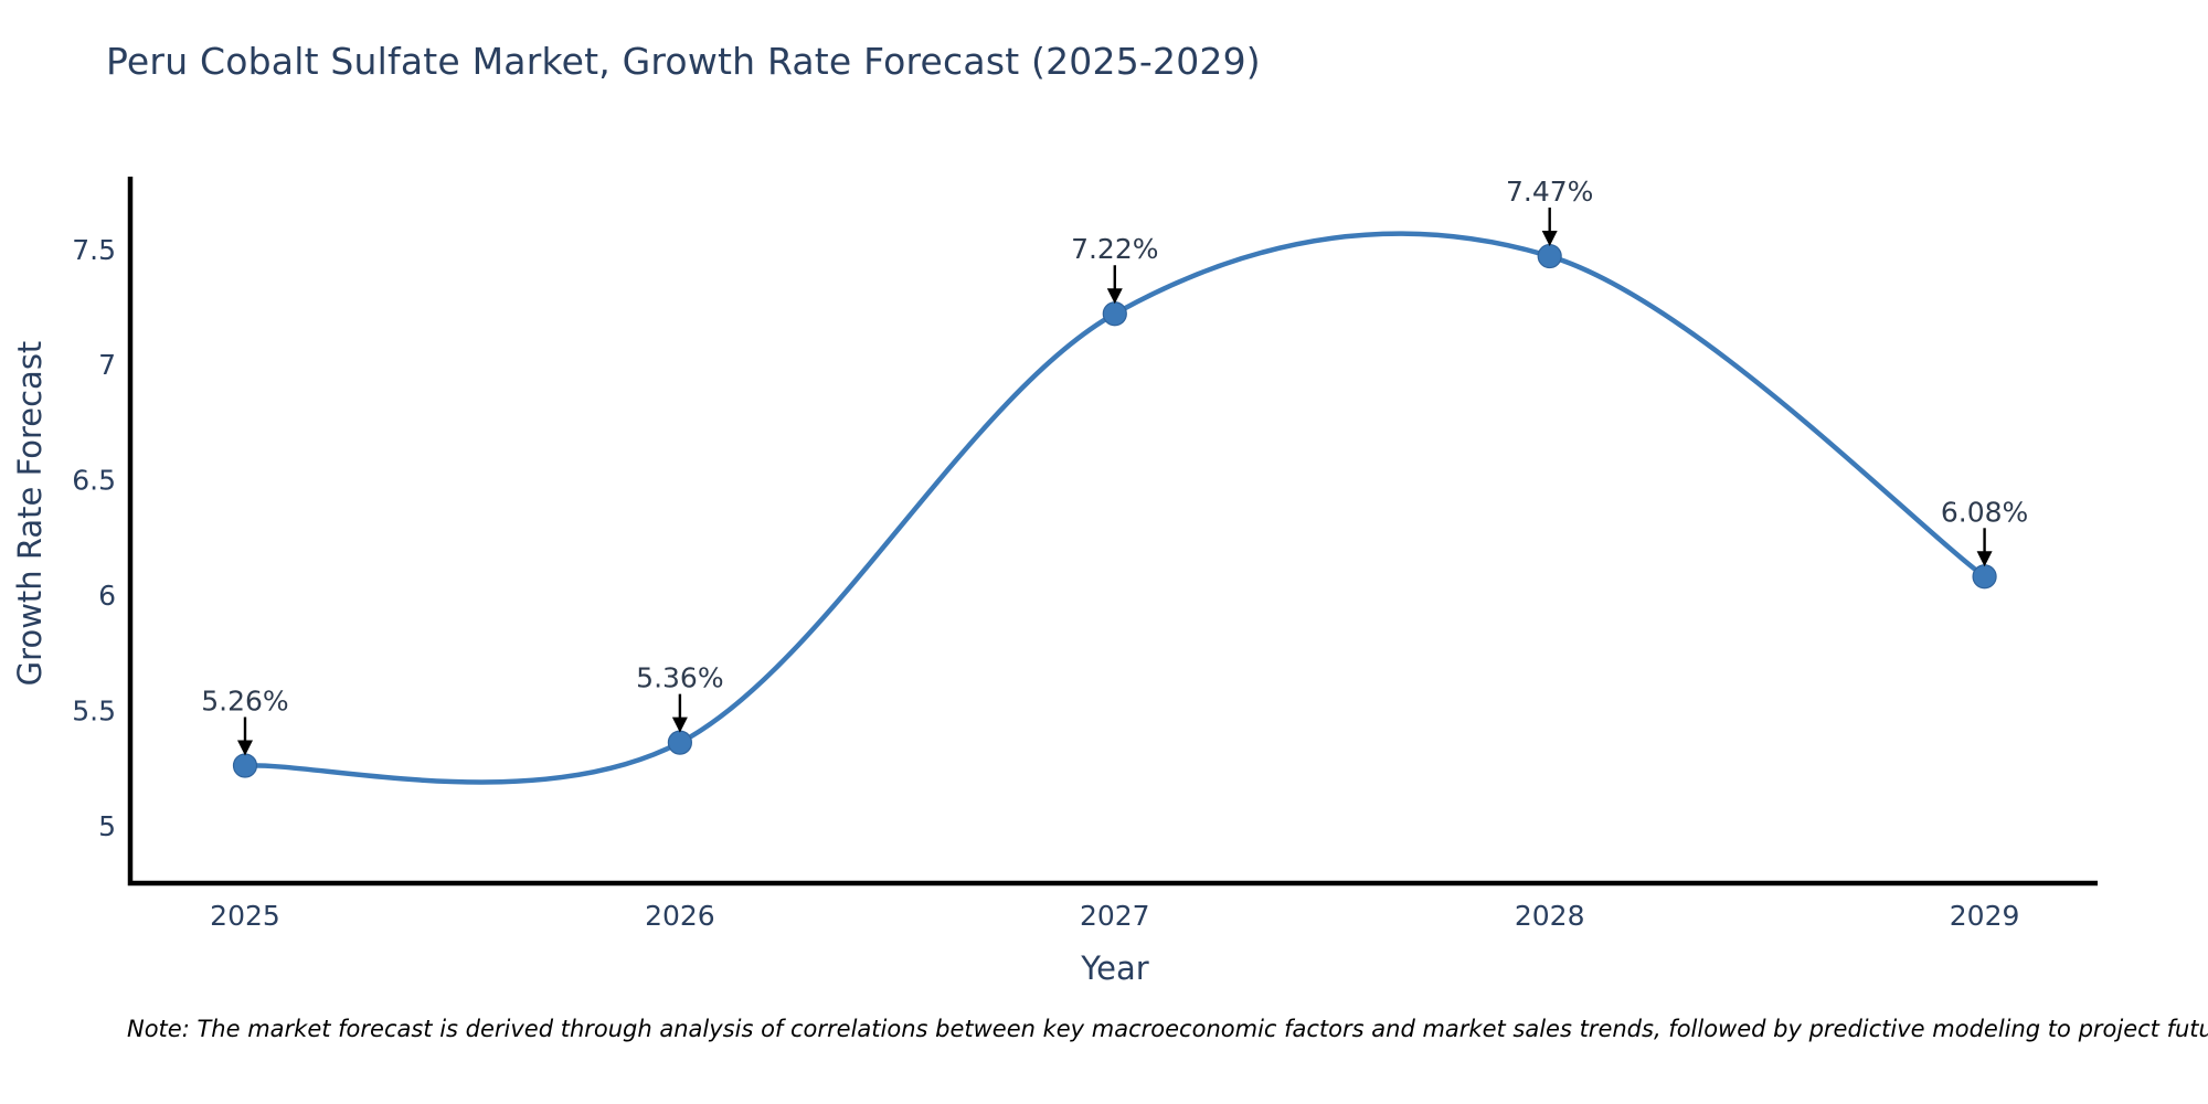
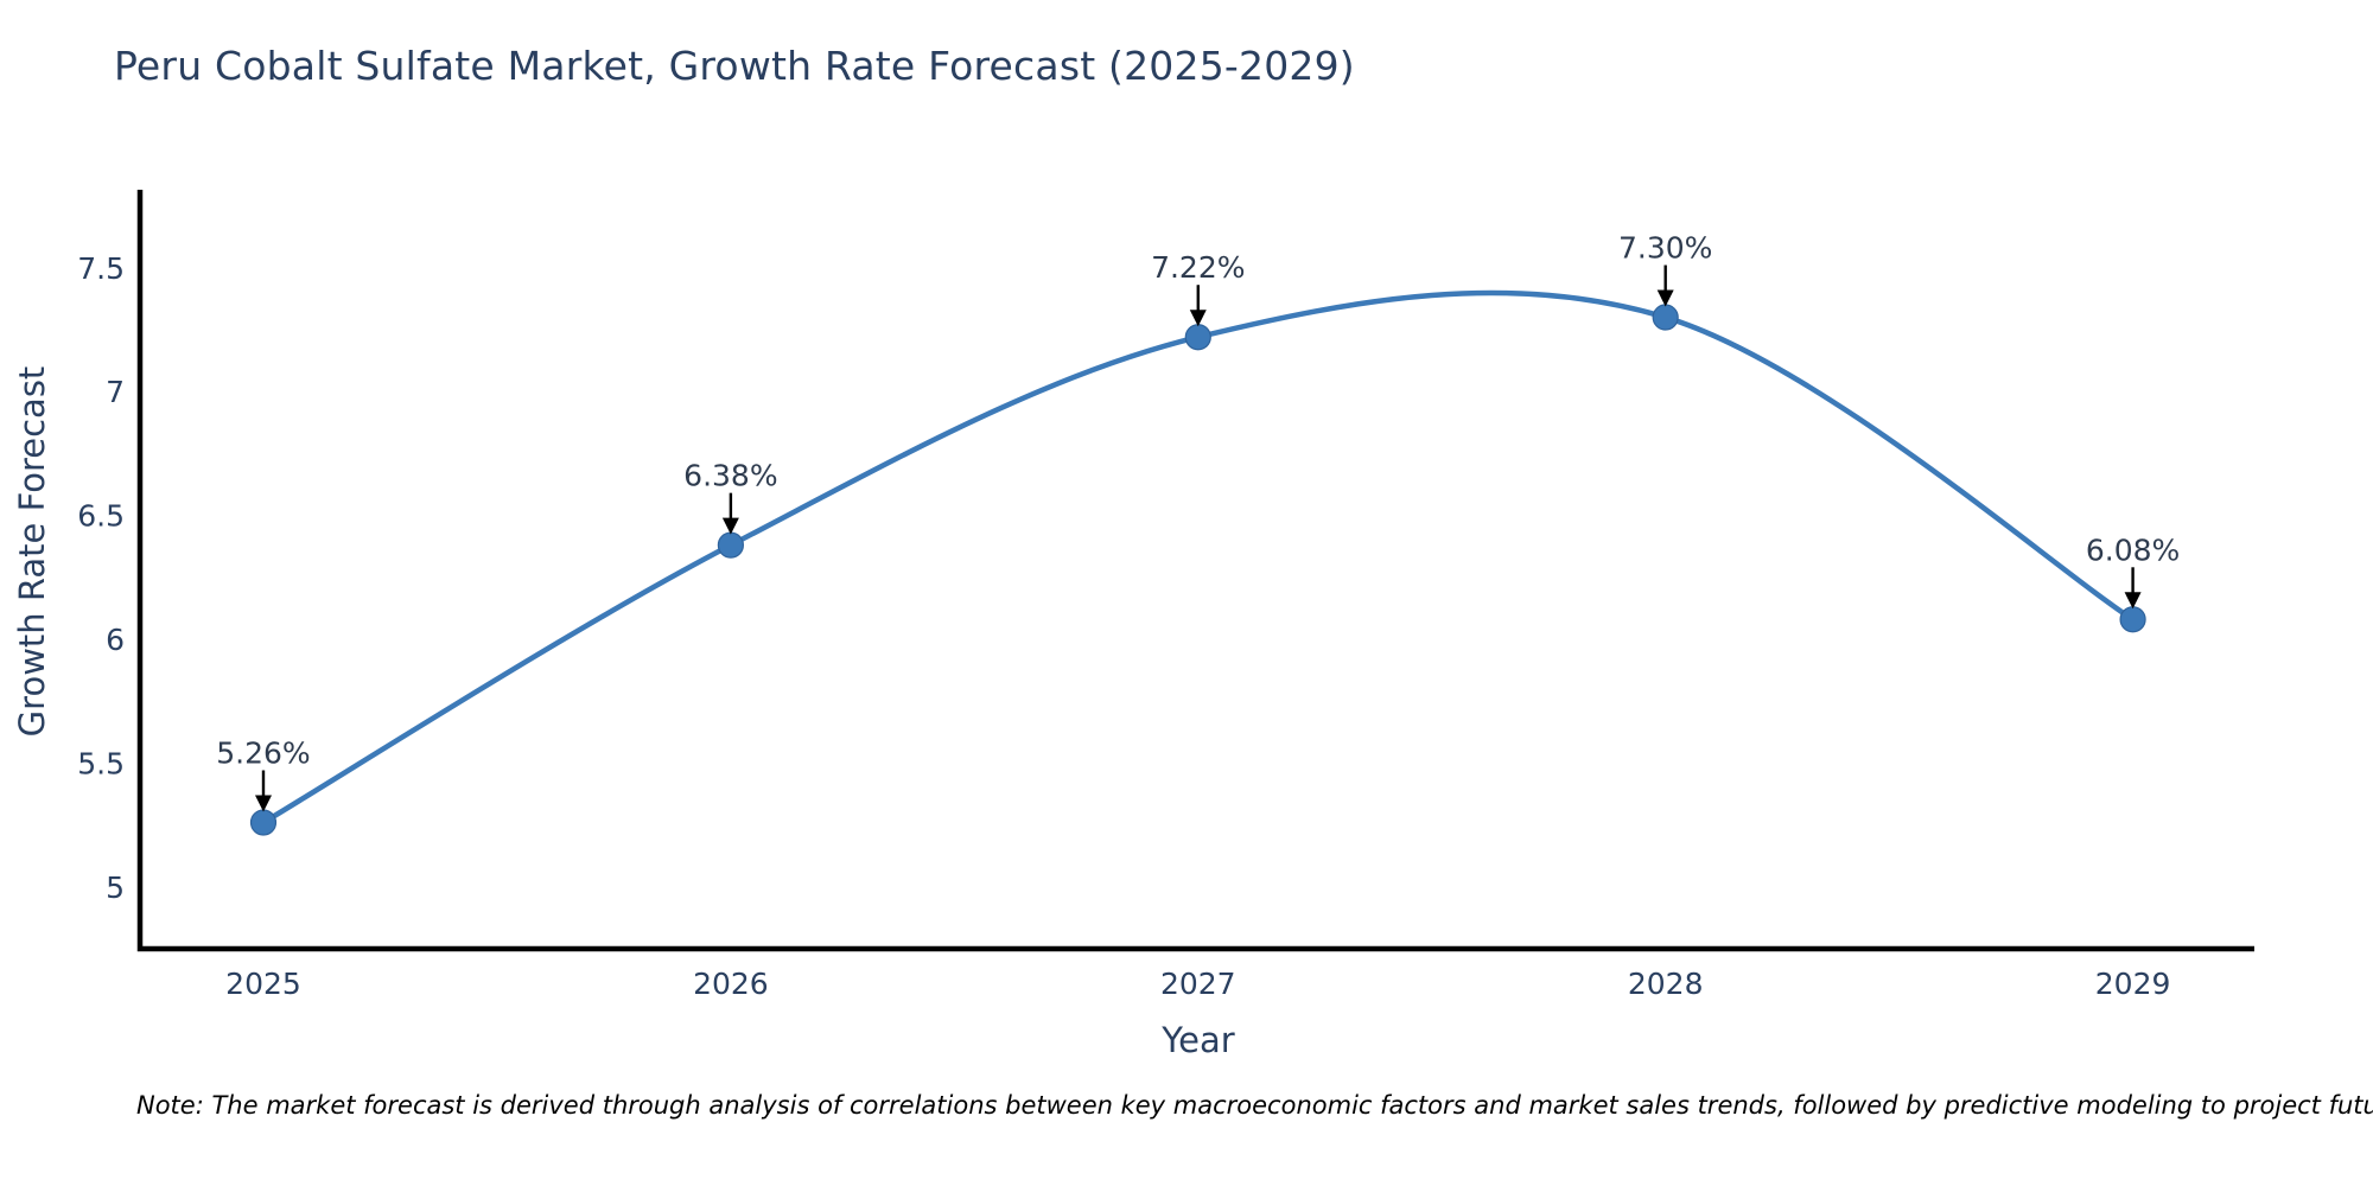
2026: 5.36% -> 6.38%
2028: 7.47% -> 7.30%
